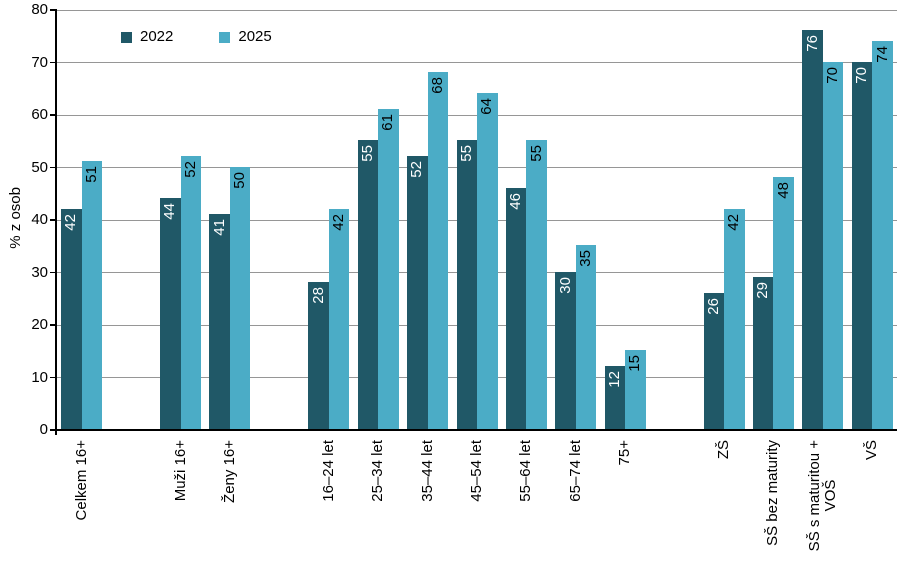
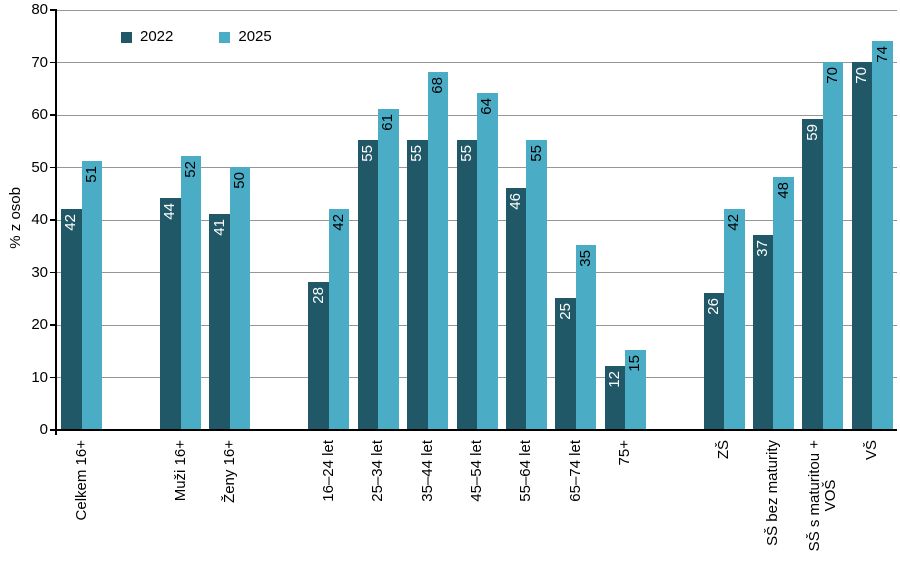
2022/35–44 let: 52 -> 55
2022/65–74 let: 30 -> 25
2022/SŠ bez maturity: 29 -> 37
2022/SŠ s maturitou + VOŠ: 76 -> 59
